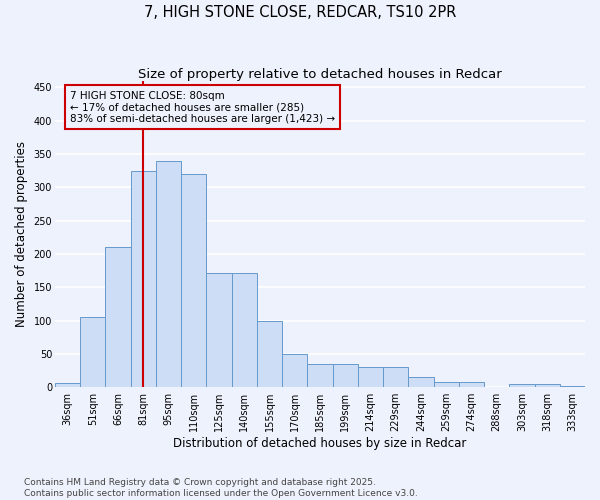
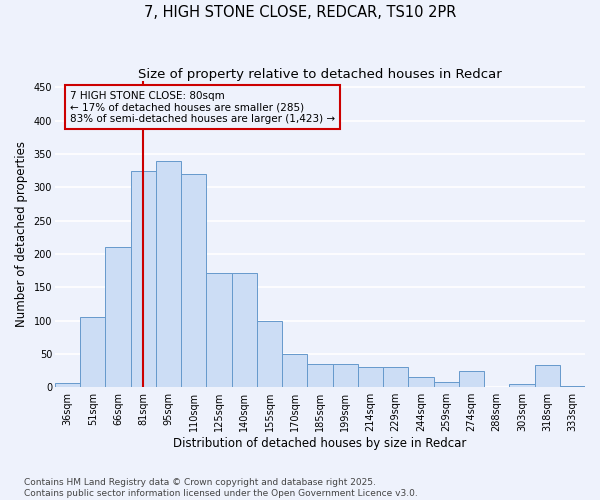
274sqm: 8 -> 24
318sqm: 5 -> 34
